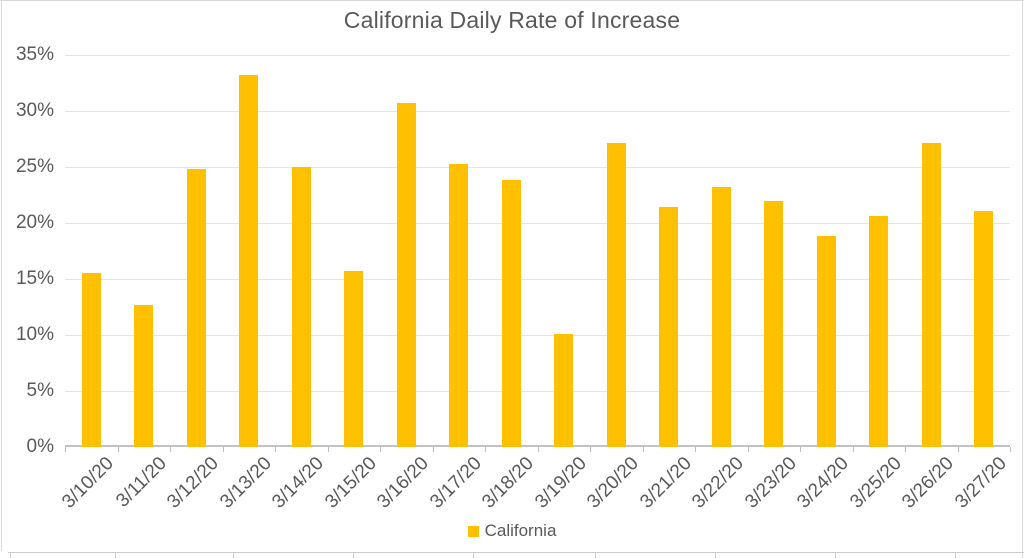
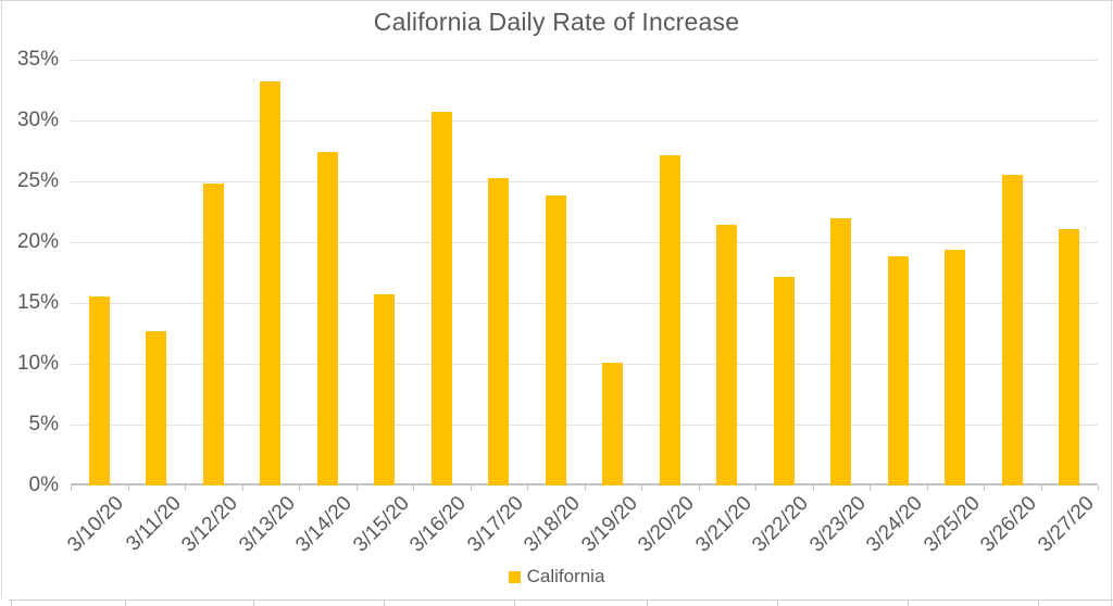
3/14/20: 25.0% -> 27.4%
3/22/20: 23.2% -> 17.1%
3/25/20: 20.6% -> 19.4%
3/26/20: 27.1% -> 25.5%
